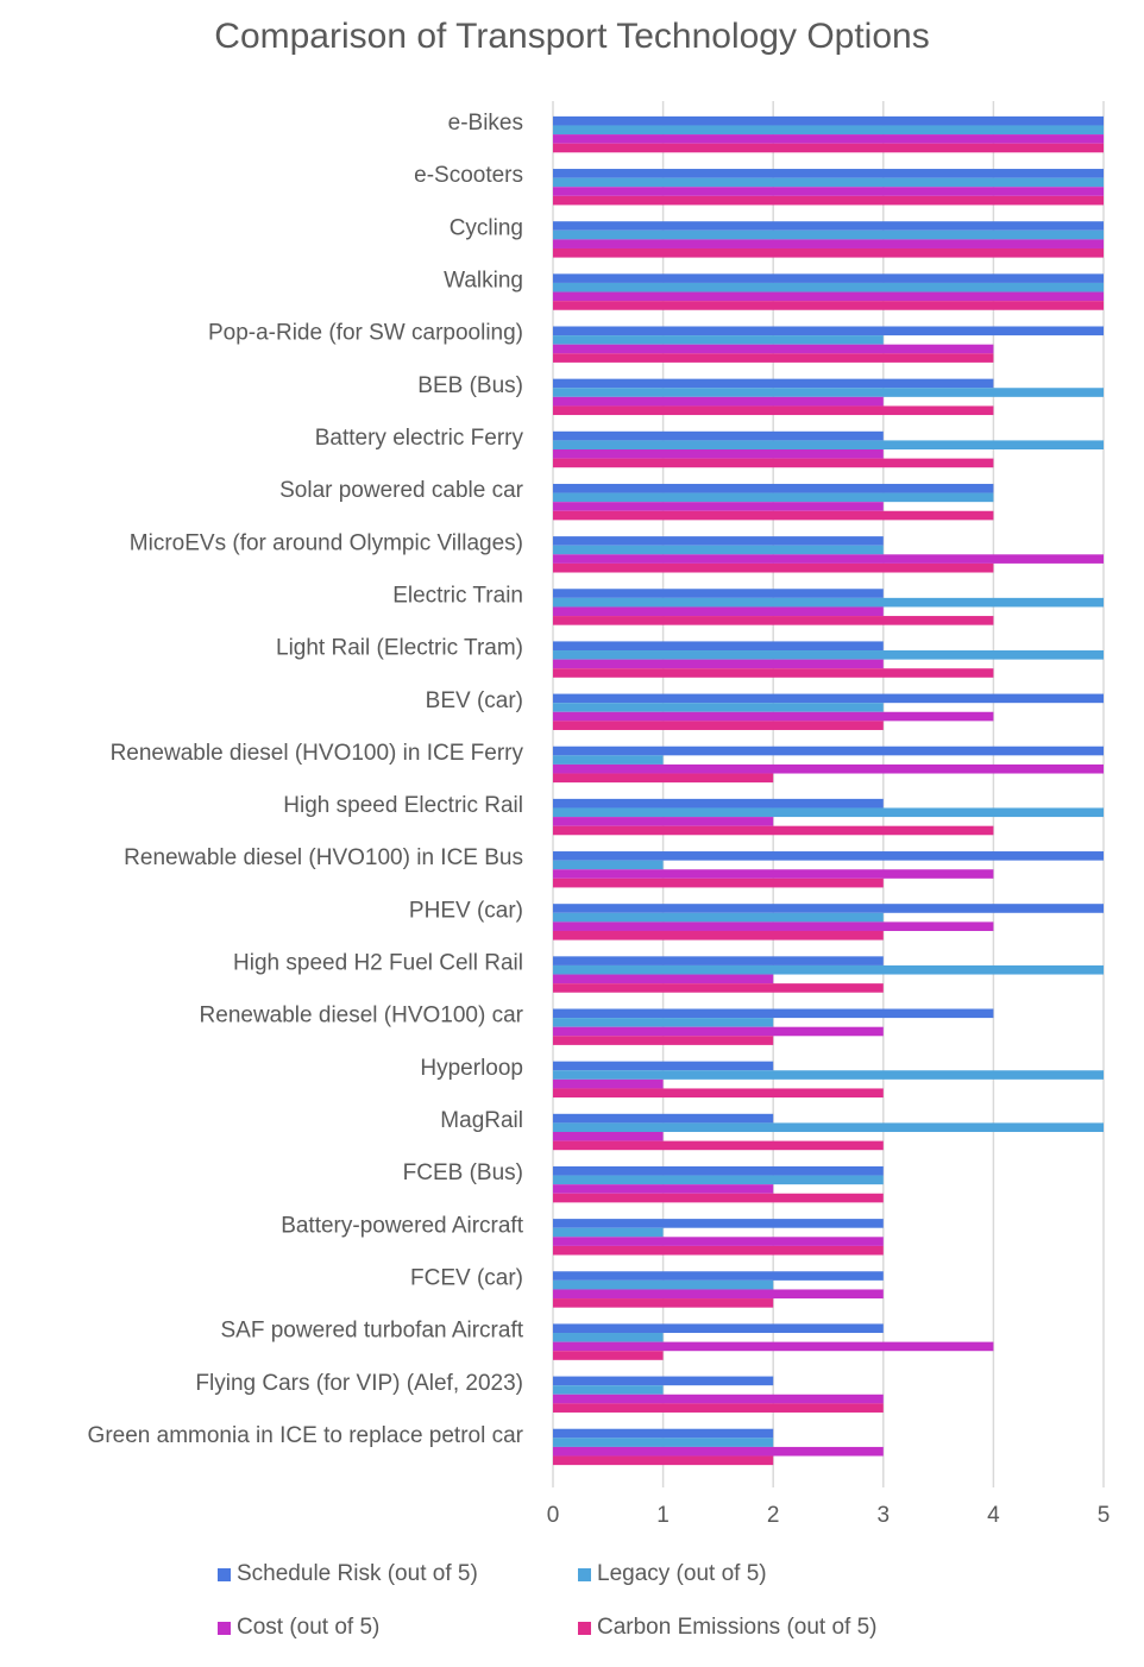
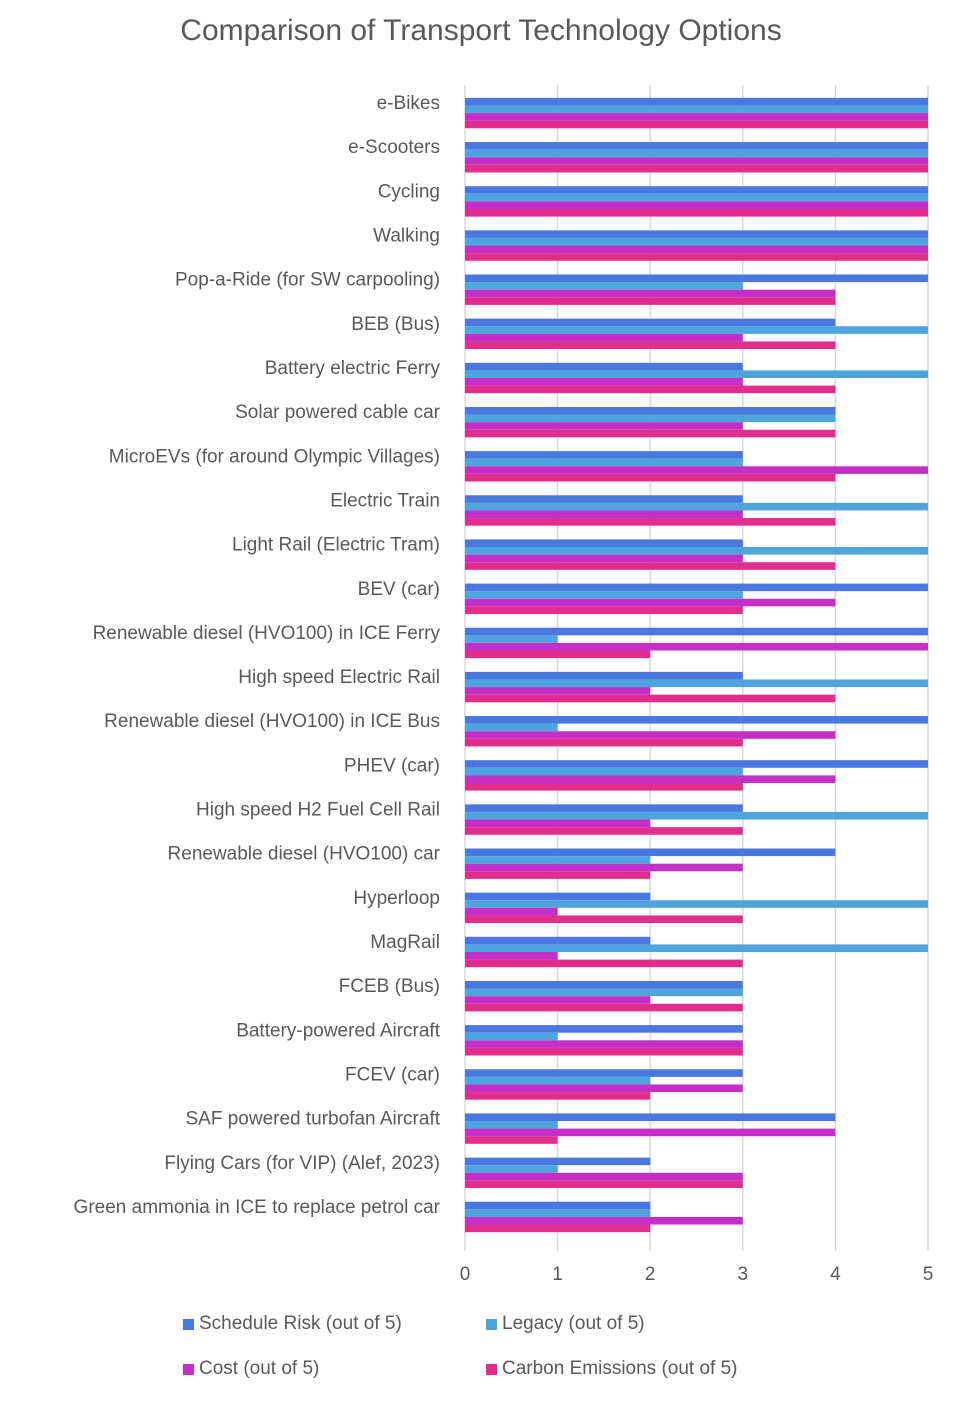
Schedule Risk (out of 5)/SAF powered turbofan Aircraft: 3 -> 4
